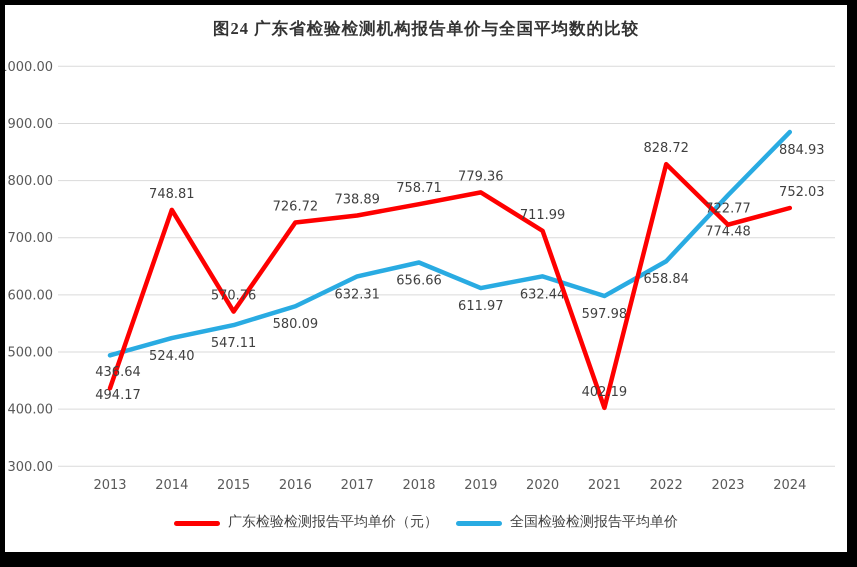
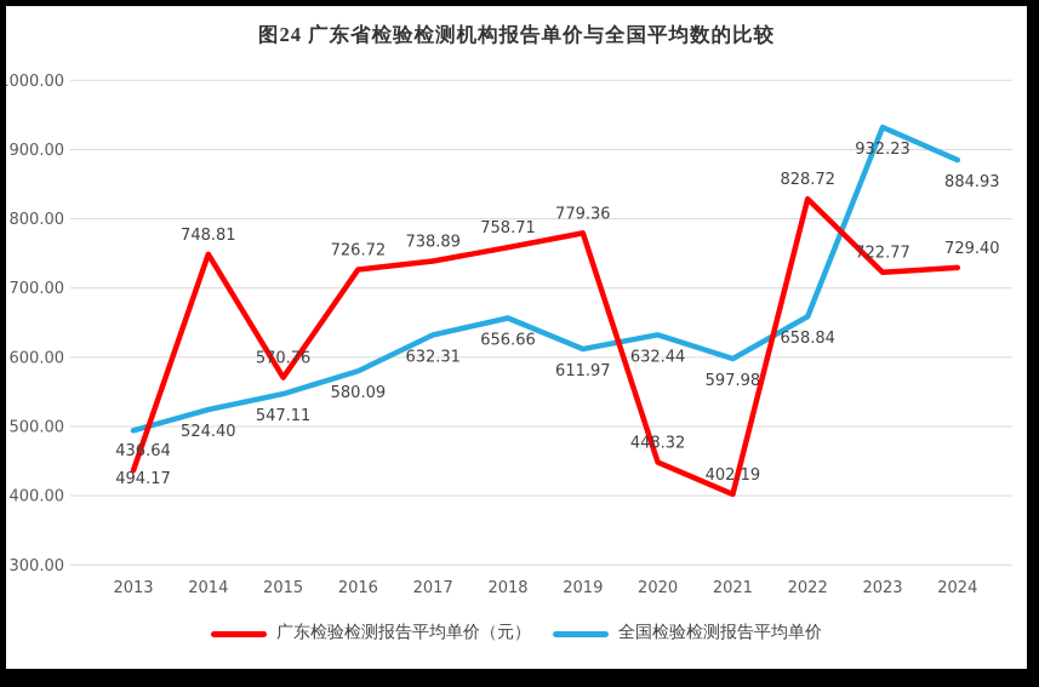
广东检验检测报告平均单价（元）/2020: 711.99 -> 448.32
全国检验检测报告平均单价/2023: 774.48 -> 932.23
广东检验检测报告平均单价（元）/2024: 752.03 -> 729.40
